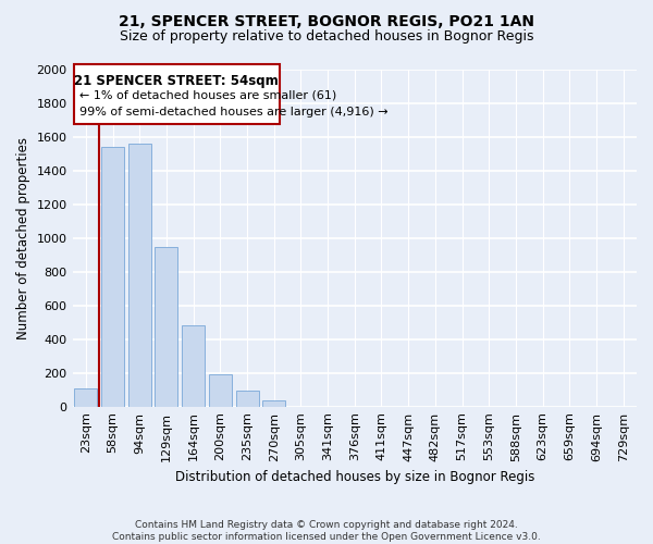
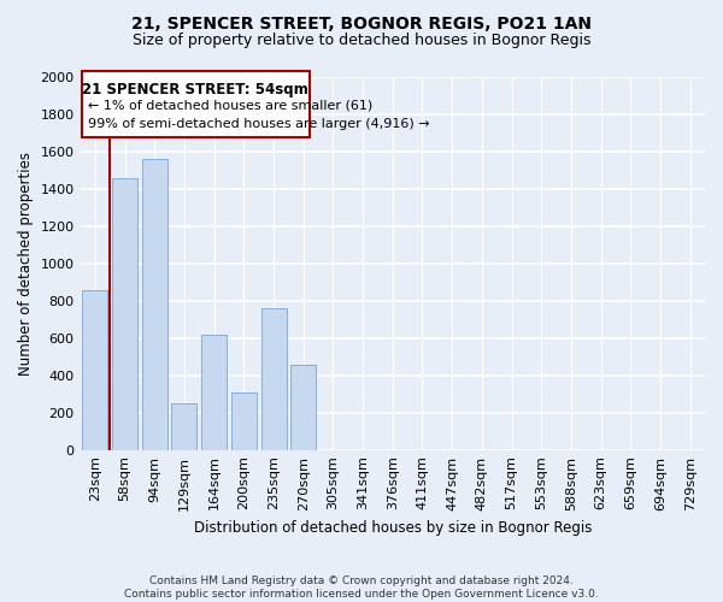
23sqm: 110 -> 860
58sqm: 1540 -> 1460
129sqm: 950 -> 250
164sqm: 480 -> 620
200sqm: 190 -> 310
235sqm: 100 -> 760
270sqm: 40 -> 460
